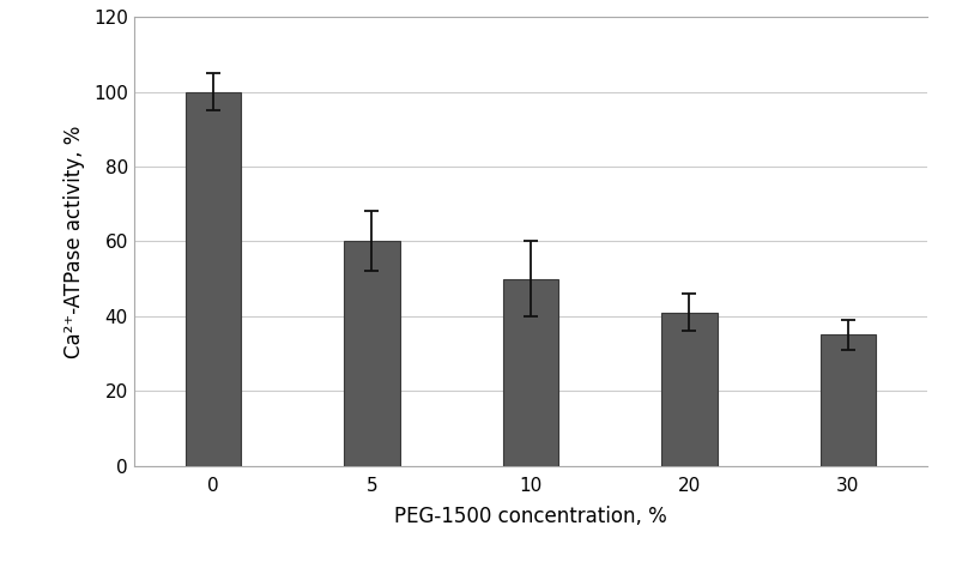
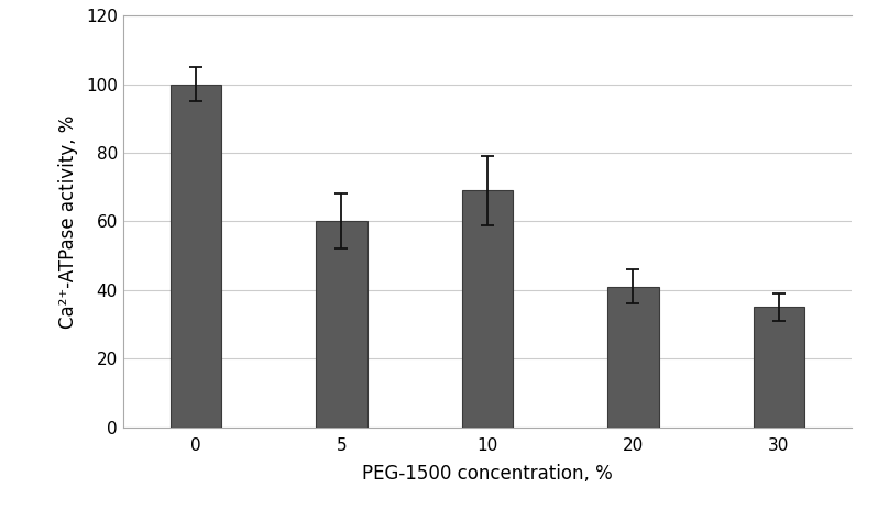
10: 50 -> 69
